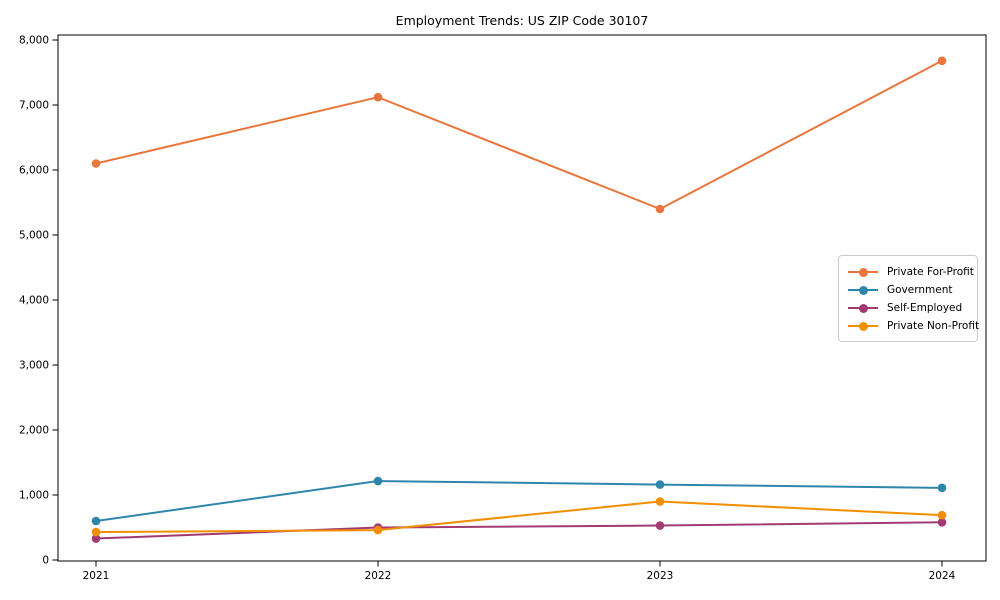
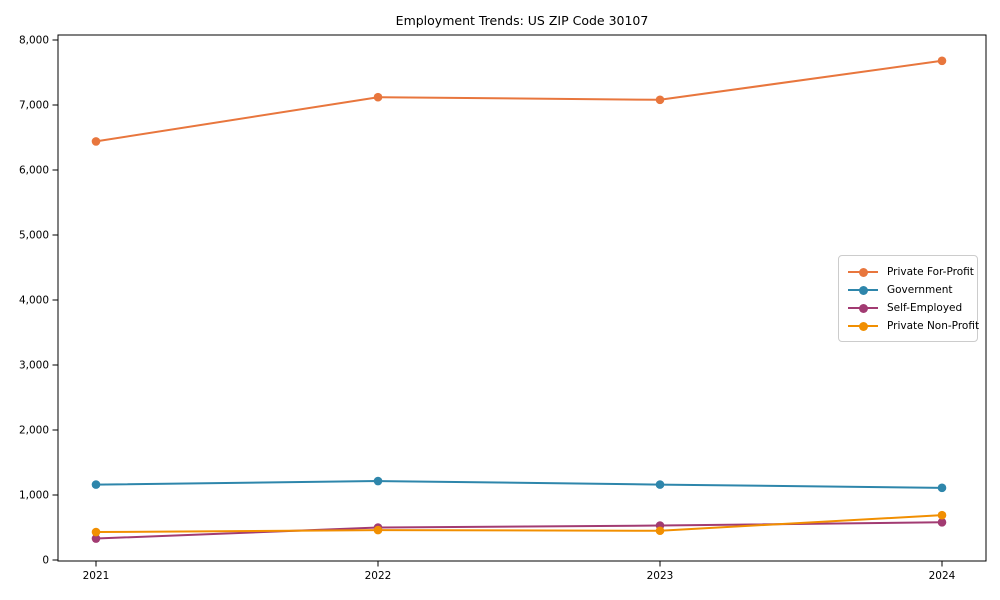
Private For-Profit/2021: 6100 -> 6400
Government/2021: 600 -> 1200
Private For-Profit/2023: 5400 -> 7100
Private Non-Profit/2023: 900 -> 400
